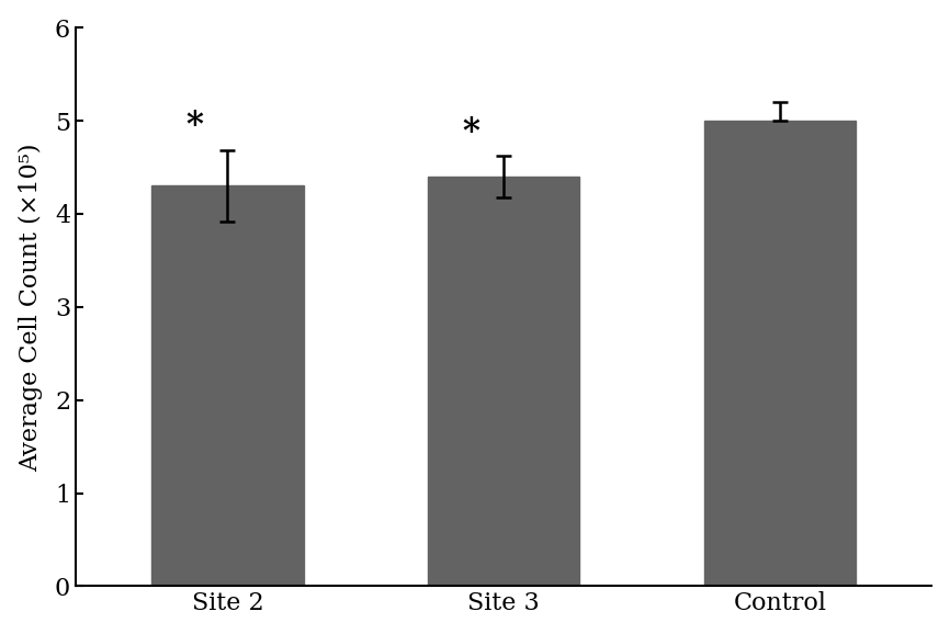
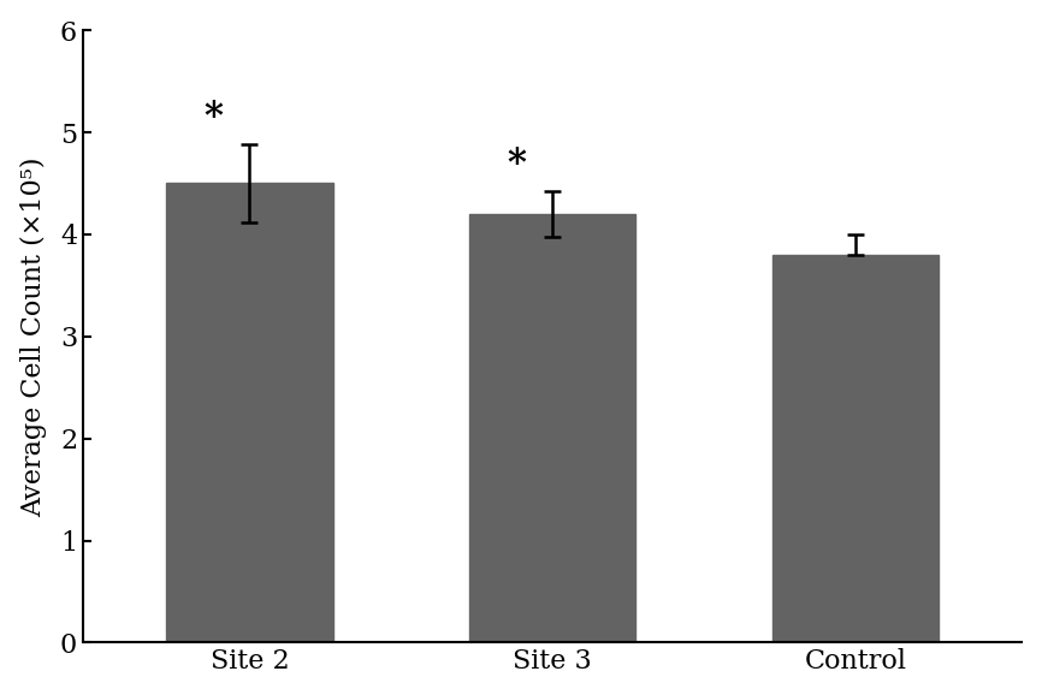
Site 2: 4.3 -> 4.5
Site 3: 4.4 -> 4.2
Control: 5.0 -> 3.8
